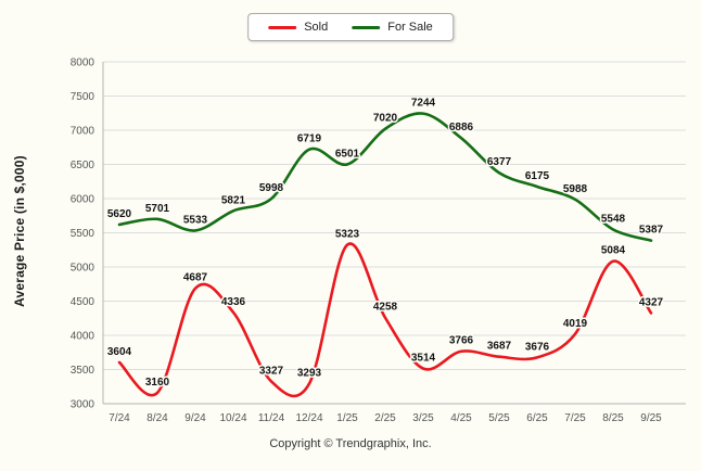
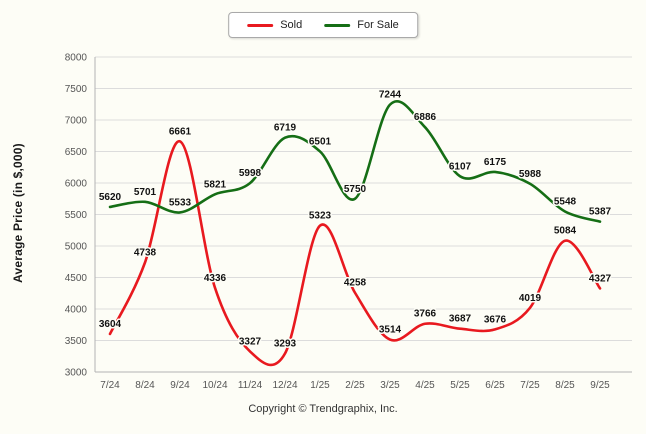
Sold/8/24: 3160 -> 4738
Sold/9/24: 4687 -> 6661
For Sale/2/25: 7020 -> 5750
For Sale/5/25: 6377 -> 6107
